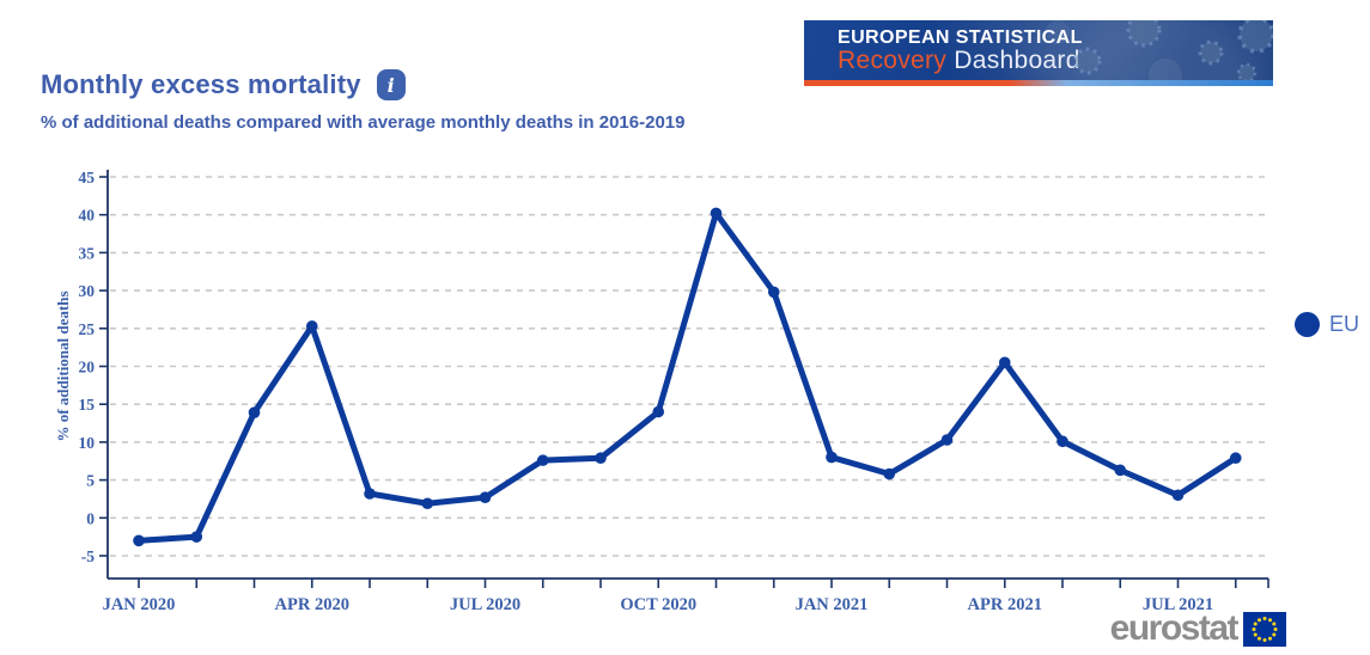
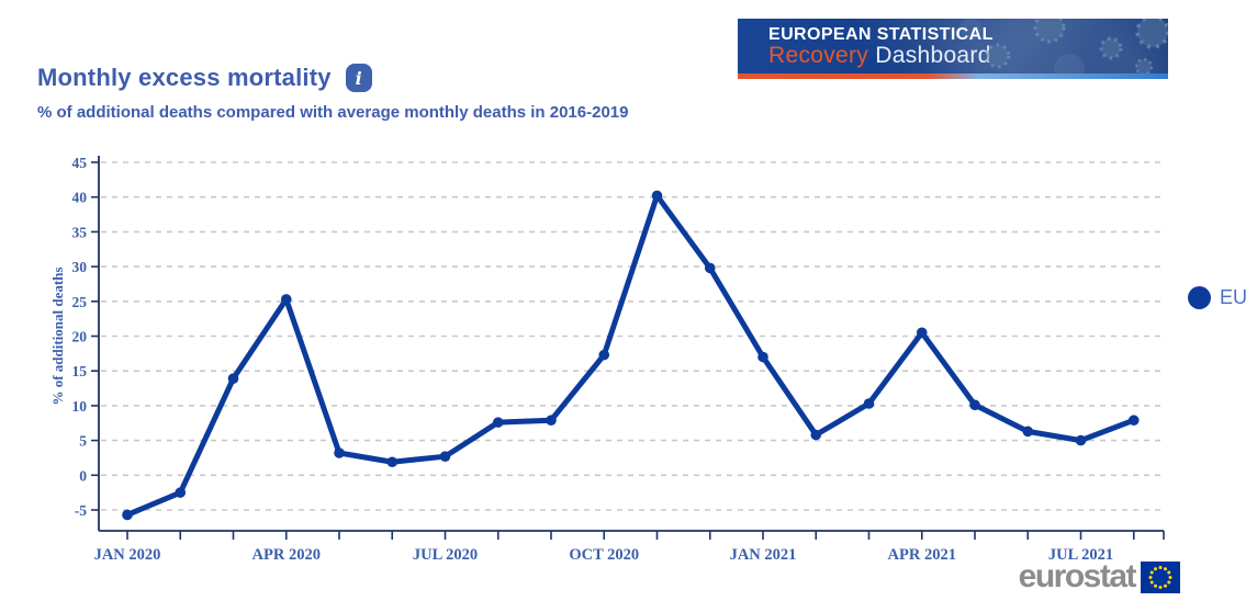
JAN 2020: -3 -> -6
OCT 2020: 14 -> 17
JAN 2021: 8 -> 17
JUL 2021: 3 -> 5
